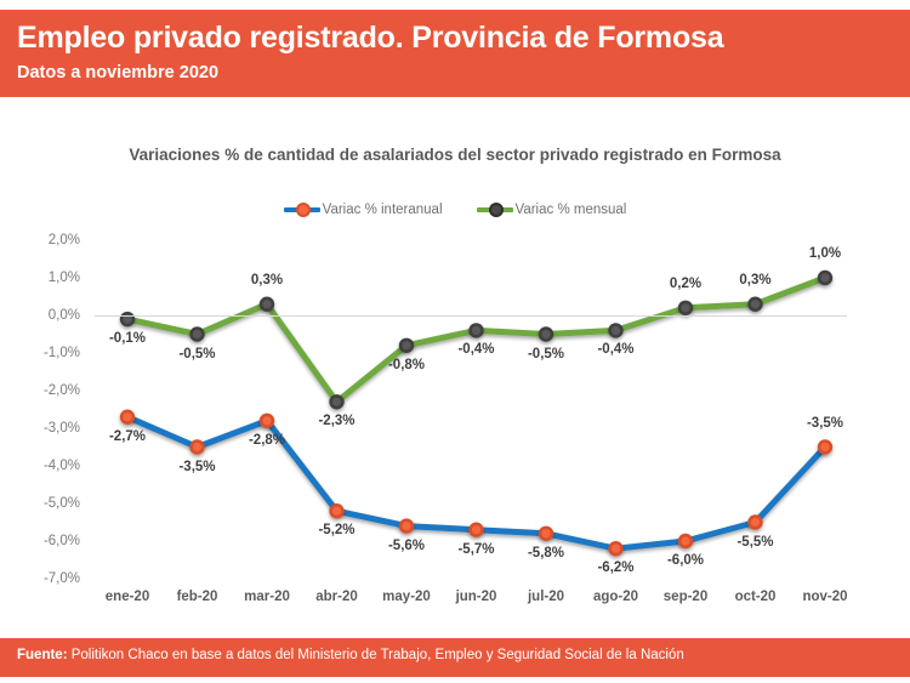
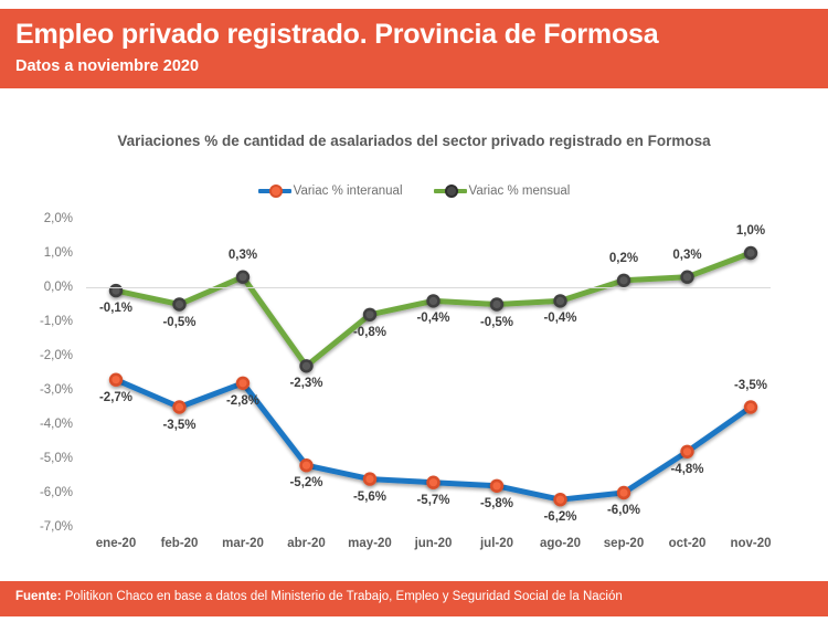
Variac % interanual/oct-20: -5,5% -> -4,8%
